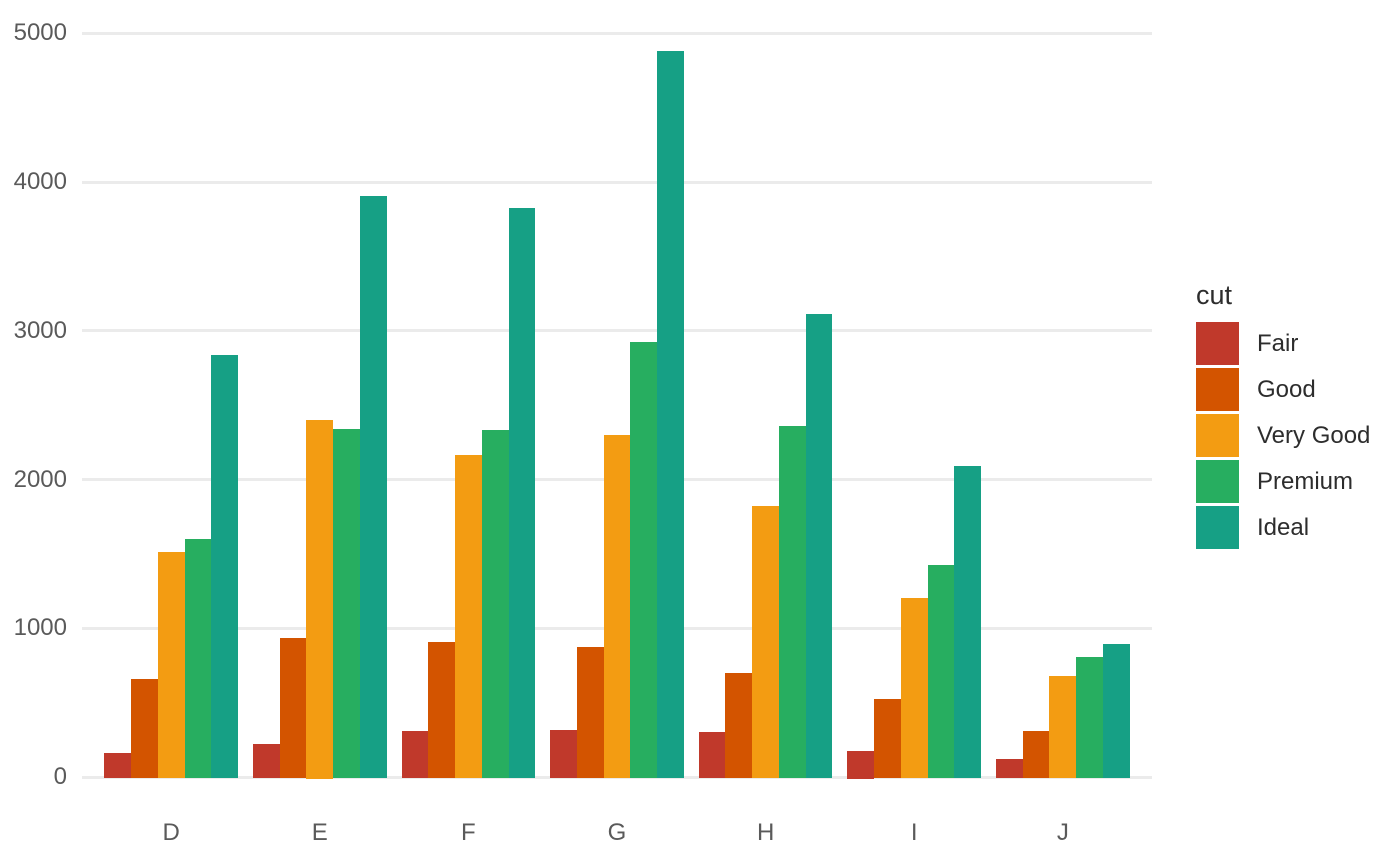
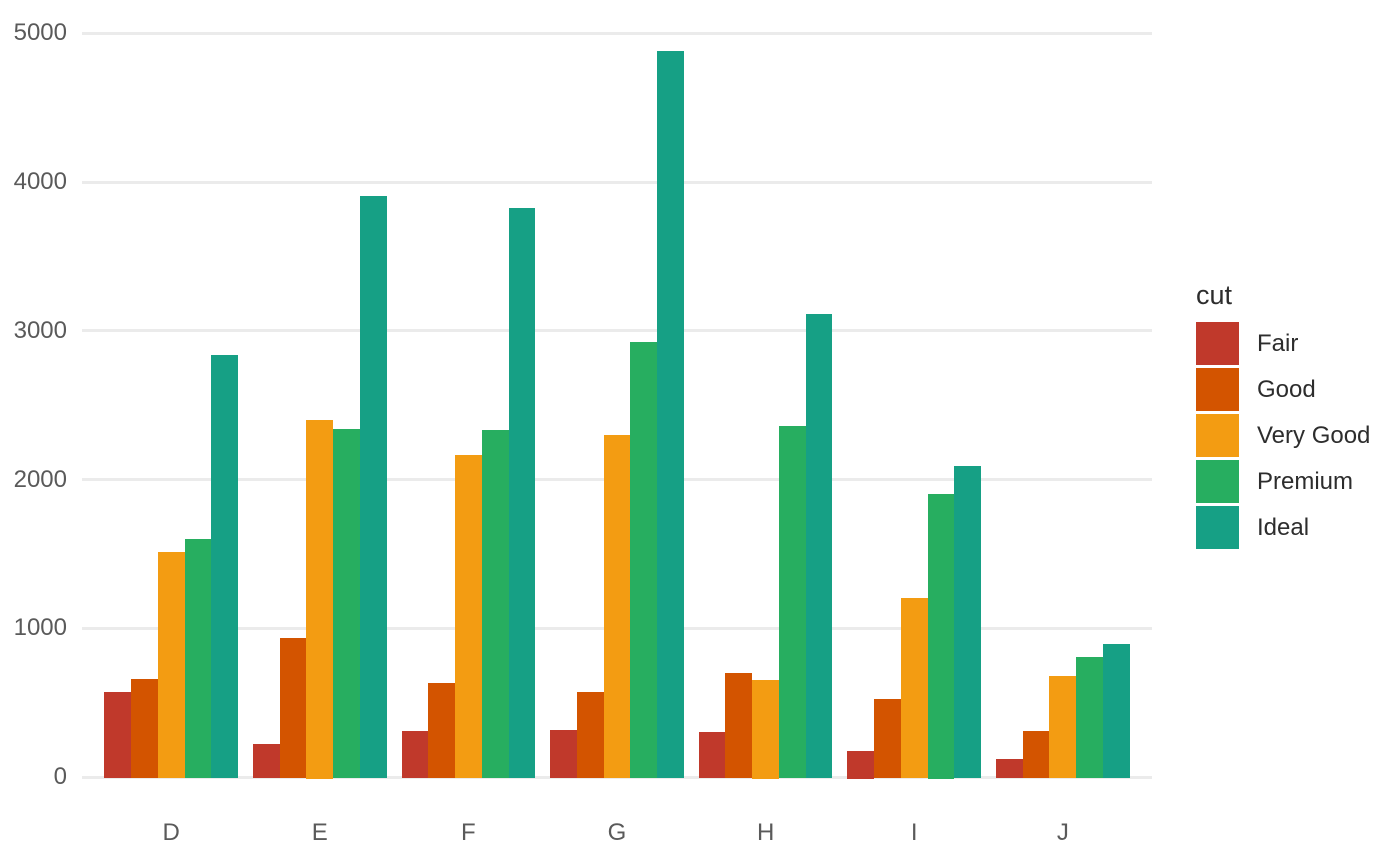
Fair/D: 160 -> 570
Good/F: 910 -> 630
Good/G: 870 -> 570
Very Good/H: 1820 -> 650
Premium/I: 1430 -> 1900
